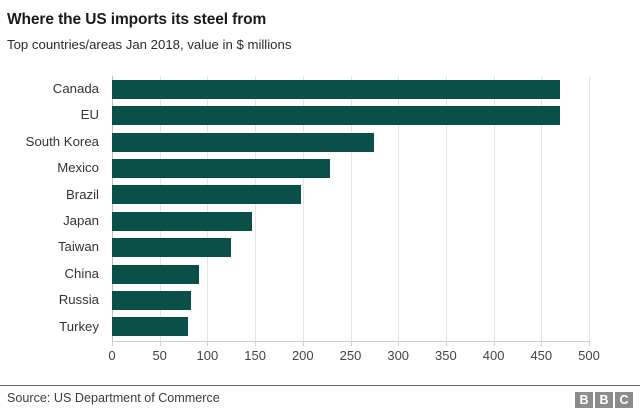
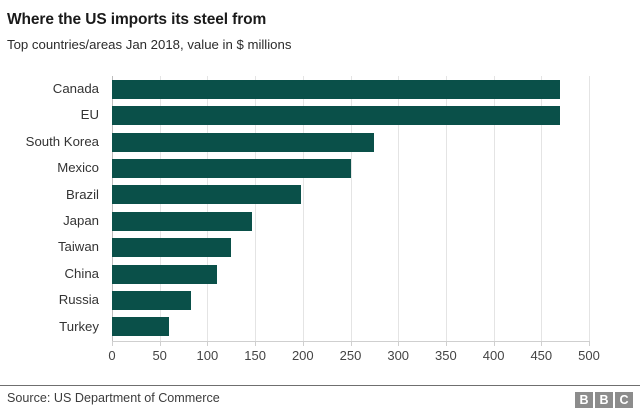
Mexico: 230 -> 250
China: 90 -> 110
Turkey: 80 -> 60
